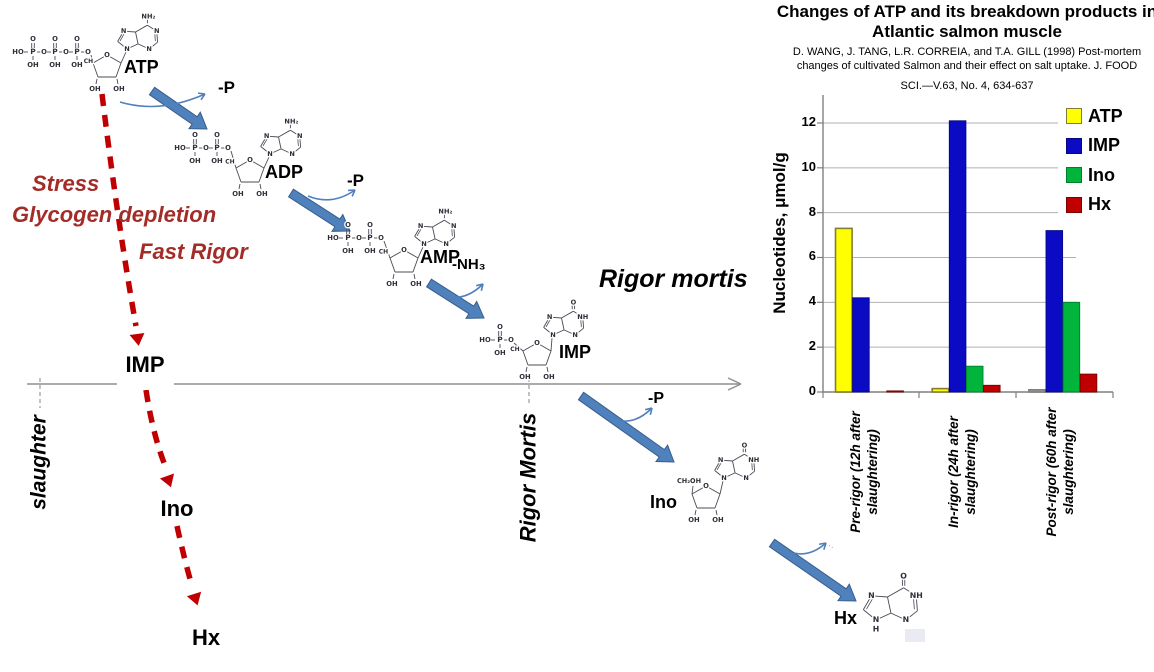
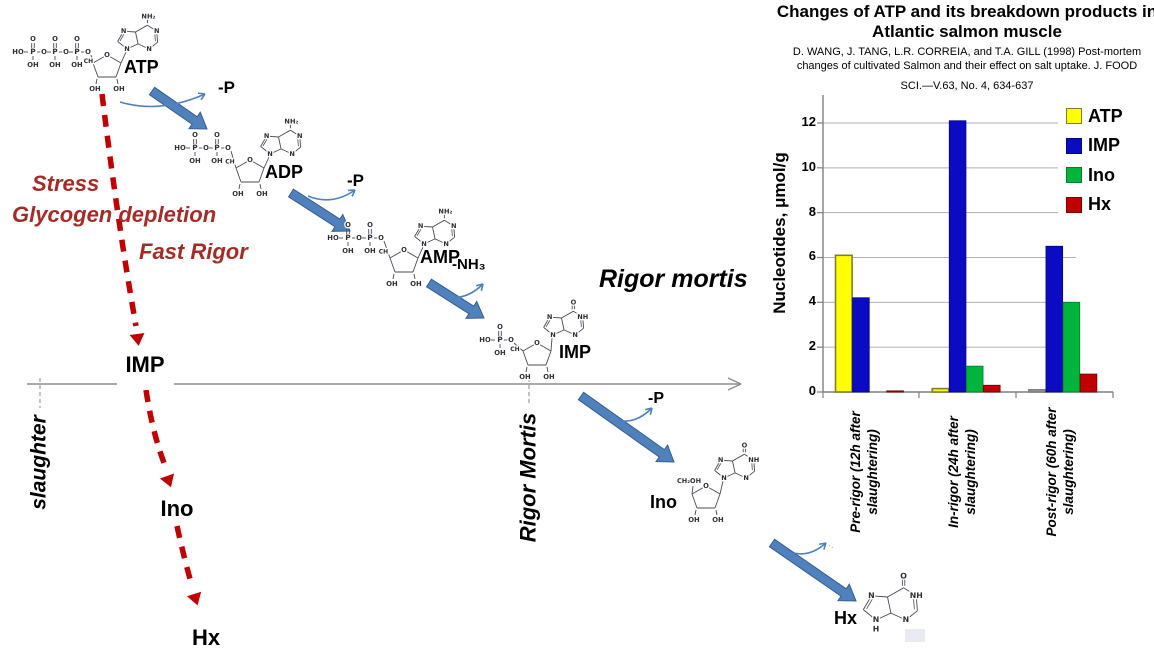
ATP/Pre-rigor (12h after slaughtering): 7.3 -> 6.1
IMP/Post-rigor (60h after slaughtering): 7.2 -> 6.5
